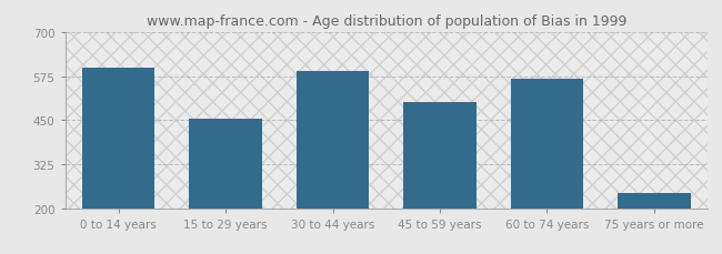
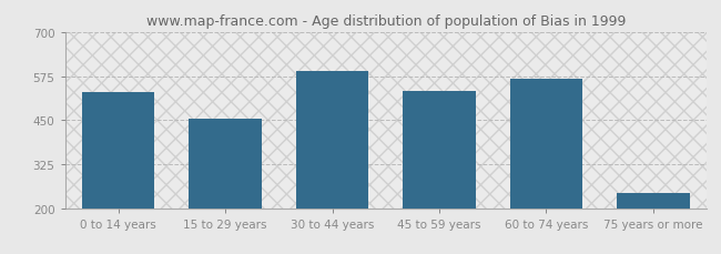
0 to 14 years: 600 -> 530
45 to 59 years: 500 -> 532
